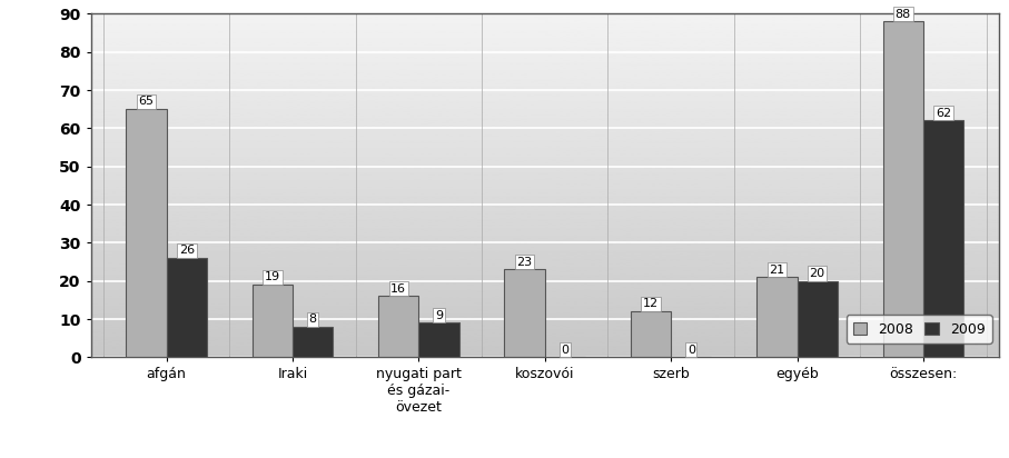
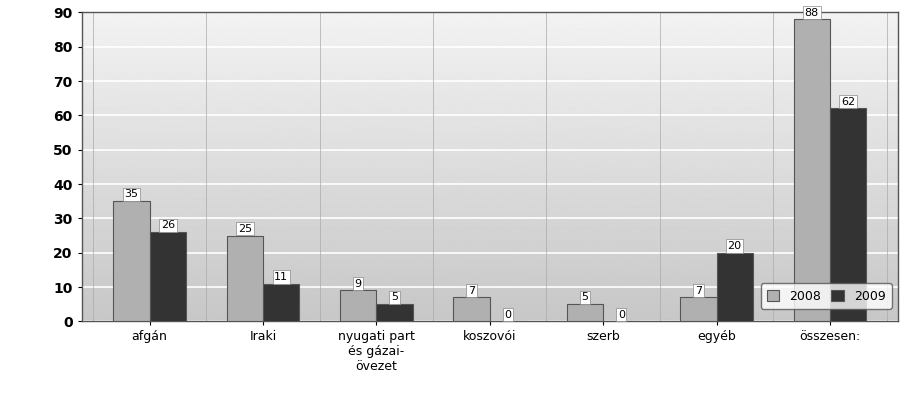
2008/afgán: 65 -> 35
2008/Iraki: 19 -> 25
2009/Iraki: 8 -> 11
2008/nyugati part és gázai- övezet: 16 -> 9
2009/nyugati part és gázai- övezet: 9 -> 5
2008/koszovói: 23 -> 7
2008/szerb: 12 -> 5
2008/egyéb: 21 -> 7
